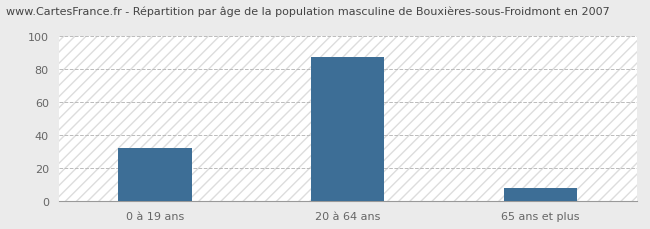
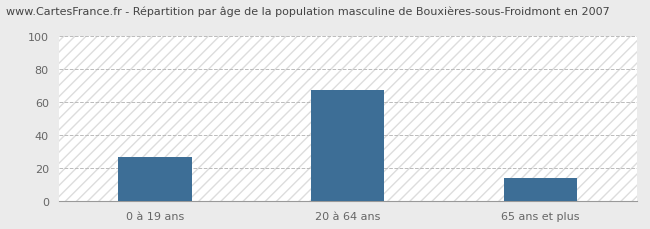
0 à 19 ans: 32 -> 27
20 à 64 ans: 87 -> 67
65 ans et plus: 8 -> 14
